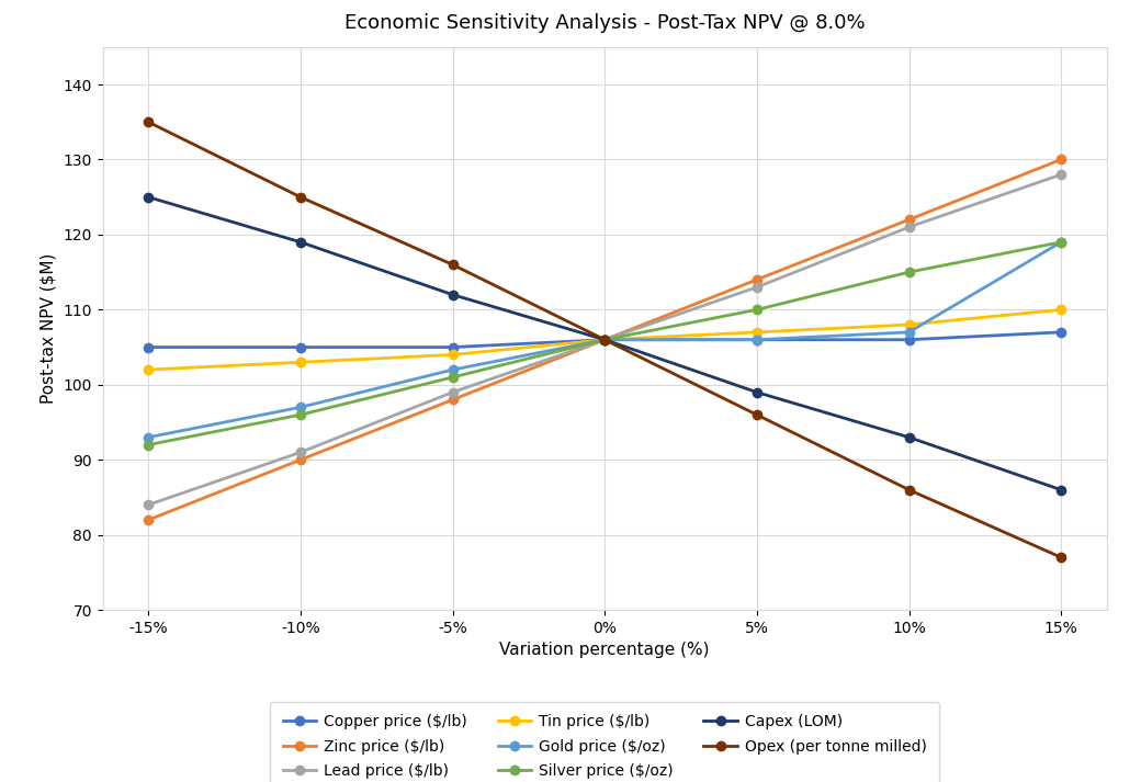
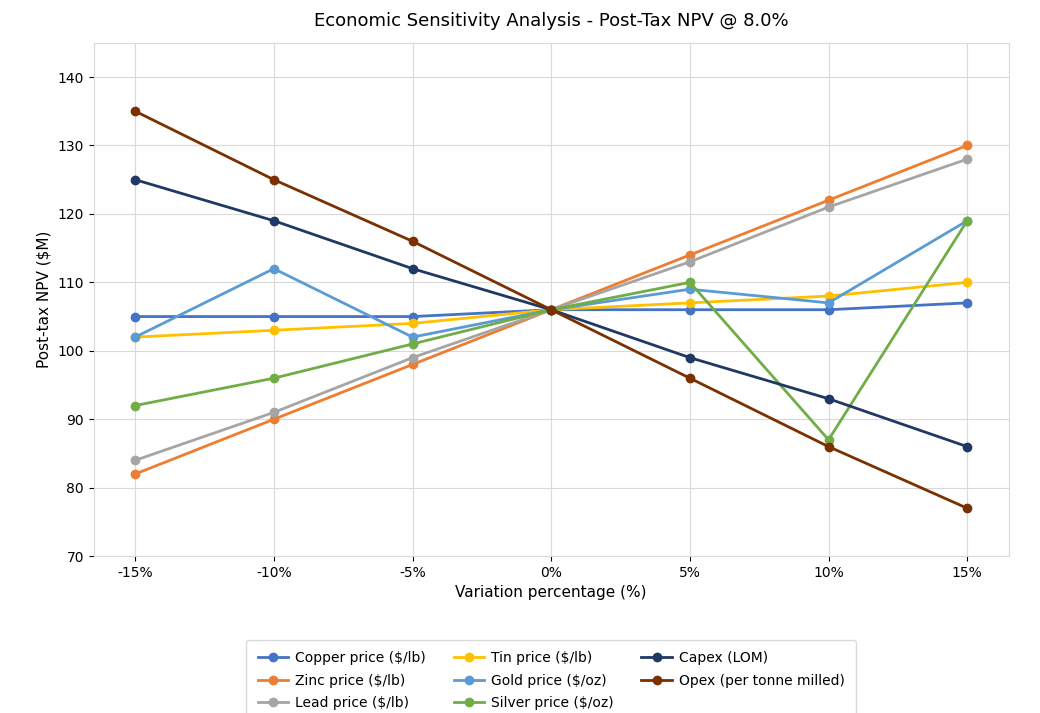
Gold price ($/oz)/-15%: 93 -> 102
Gold price ($/oz)/-10%: 97 -> 112
Gold price ($/oz)/5%: 106 -> 109
Silver price ($/oz)/10%: 115 -> 87
